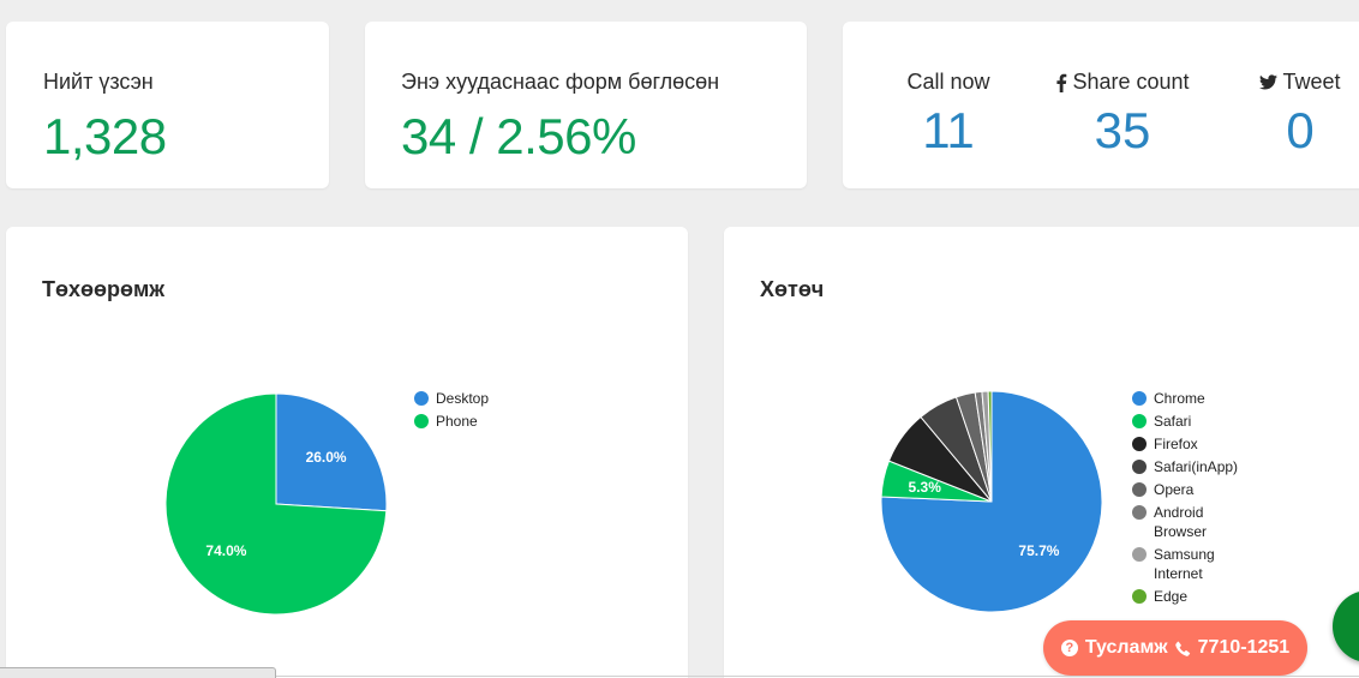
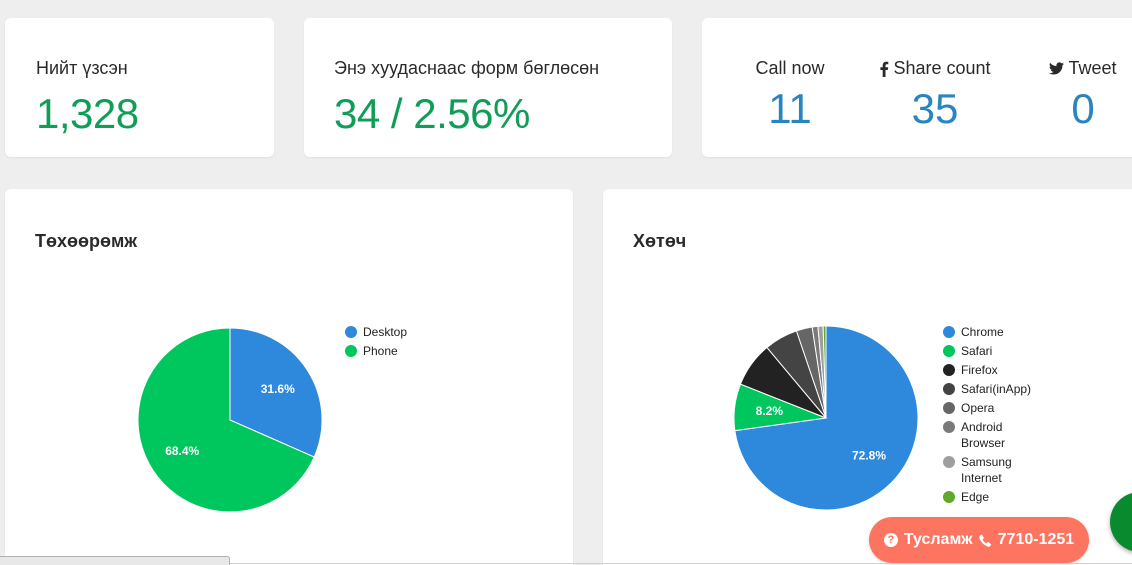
Төхөөрөмж/Desktop: 26.0% -> 31.6%
Төхөөрөмж/Phone: 74.0% -> 68.4%
Хөтөч/Chrome: 75.7% -> 72.8%
Хөтөч/Safari: 5.3% -> 8.2%
